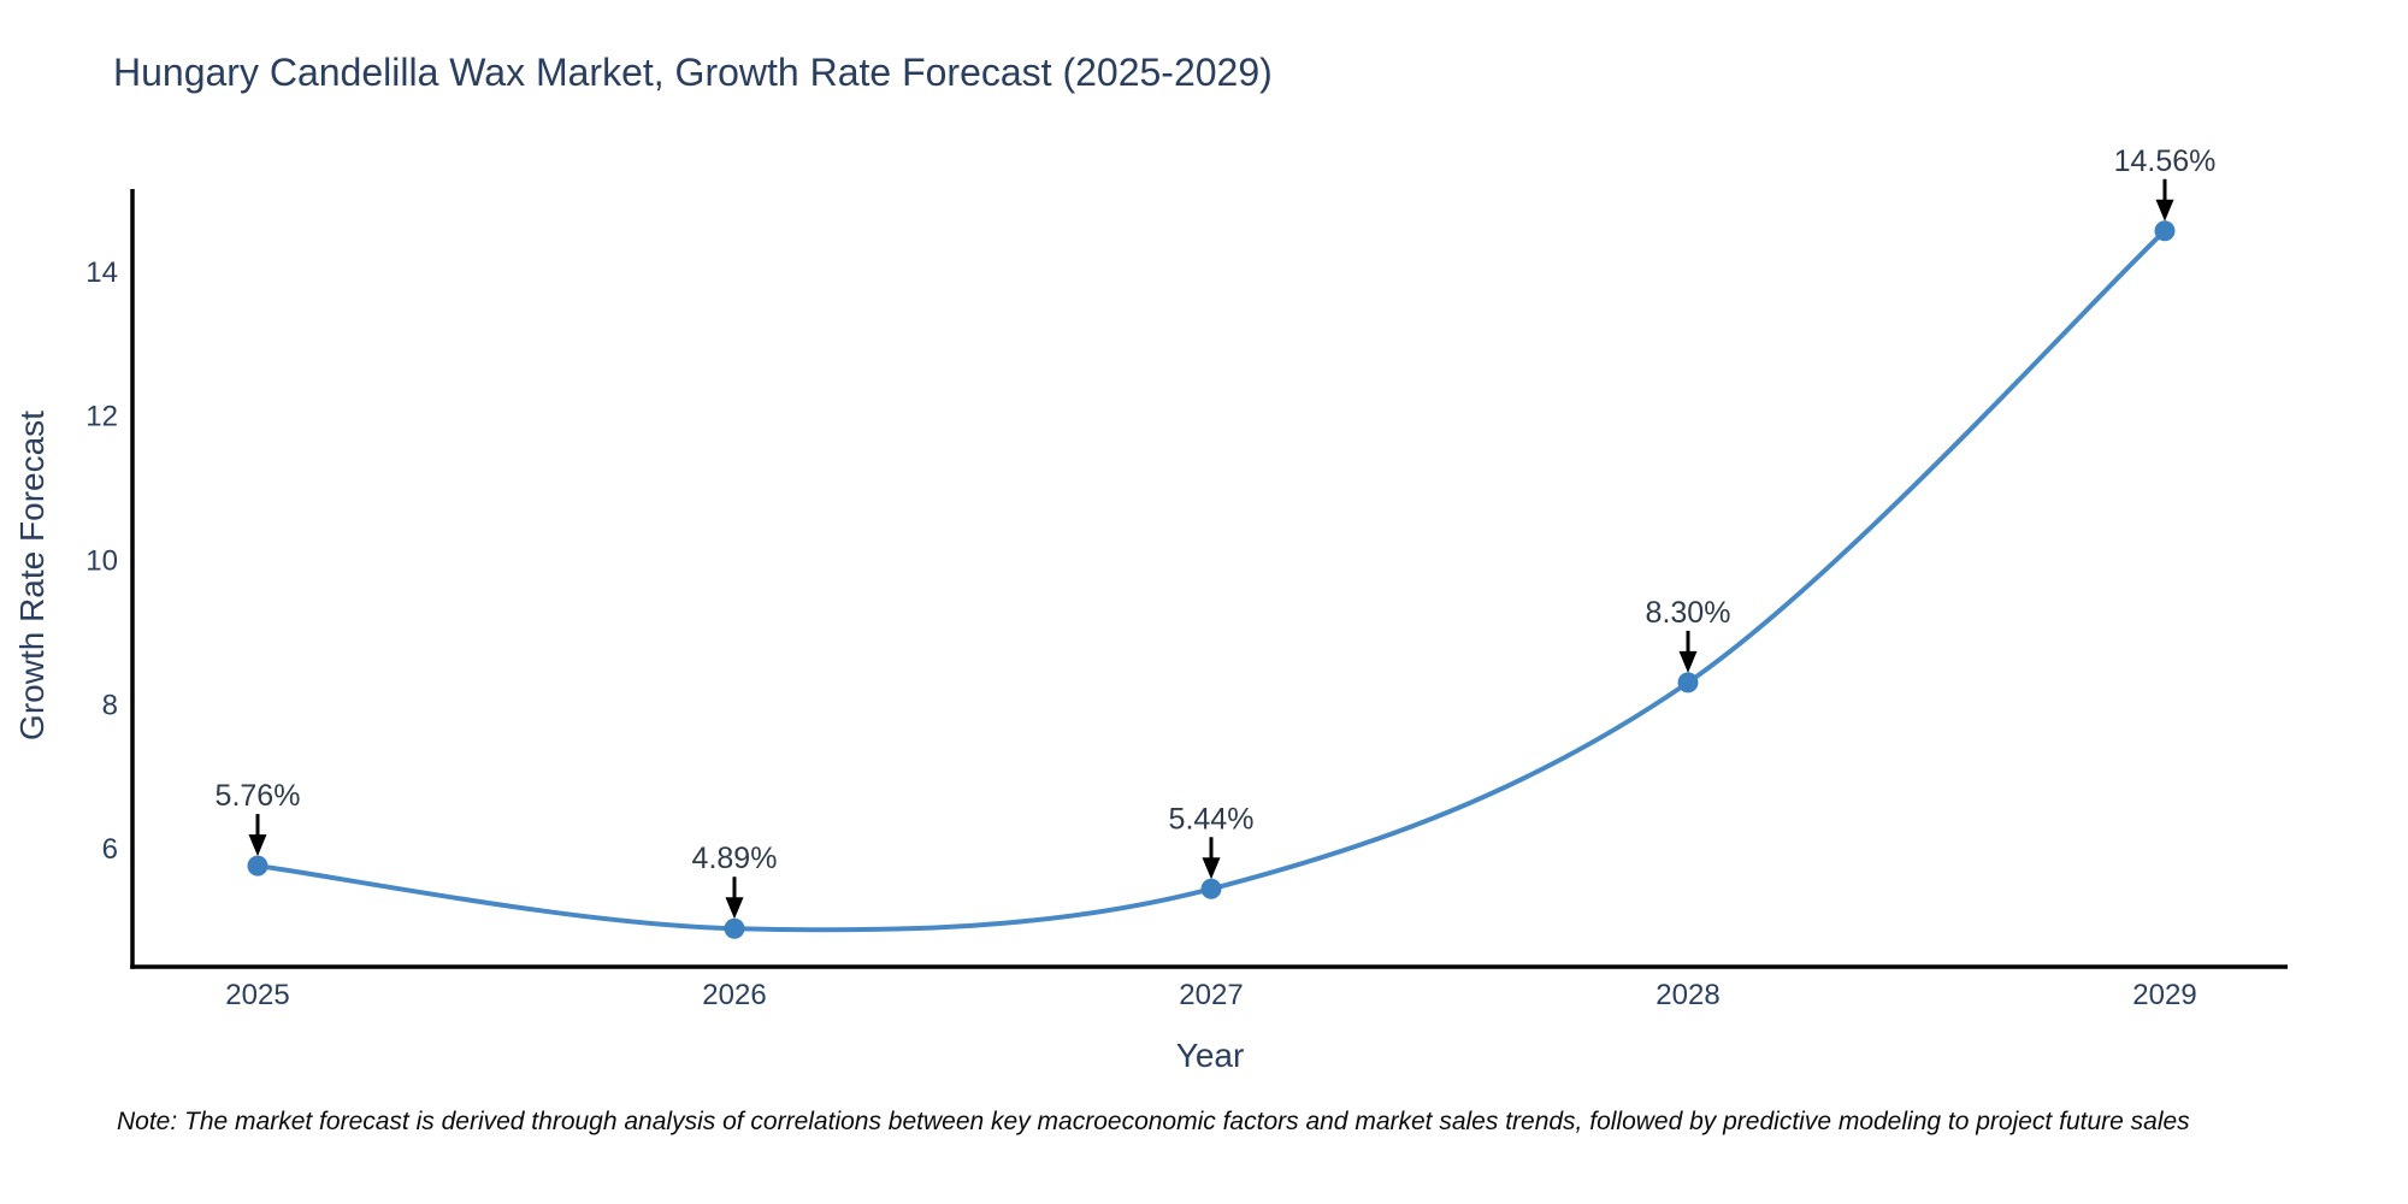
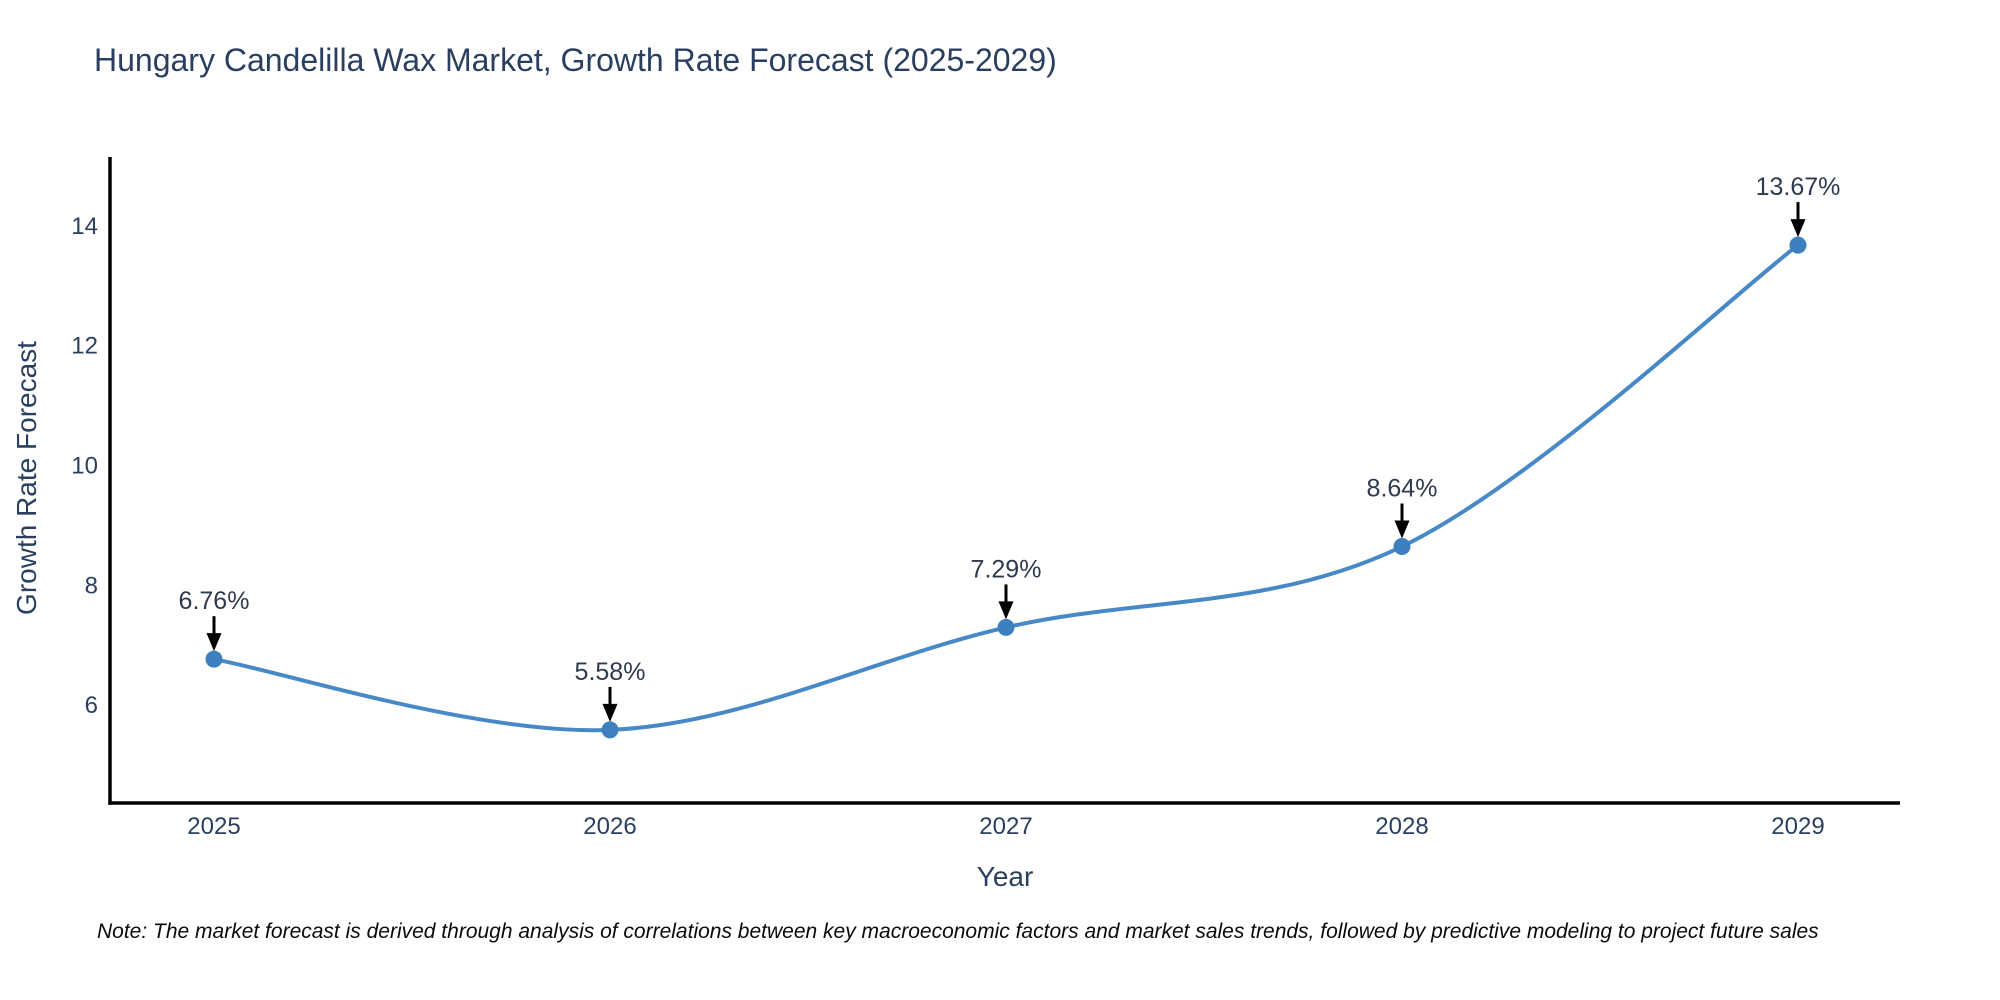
2025: 5.76% -> 6.76%
2026: 4.89% -> 5.58%
2027: 5.44% -> 7.29%
2028: 8.30% -> 8.64%
2029: 14.56% -> 13.67%
